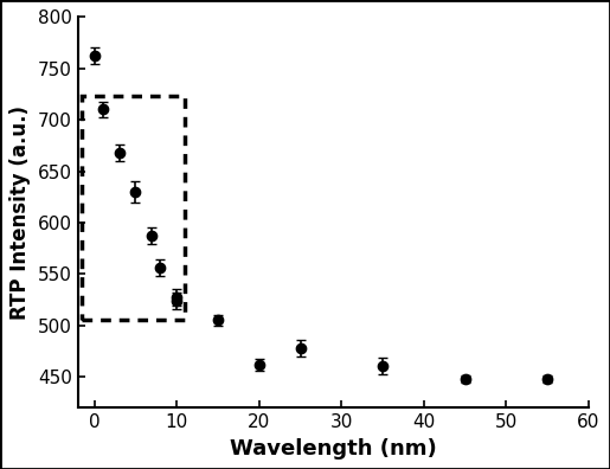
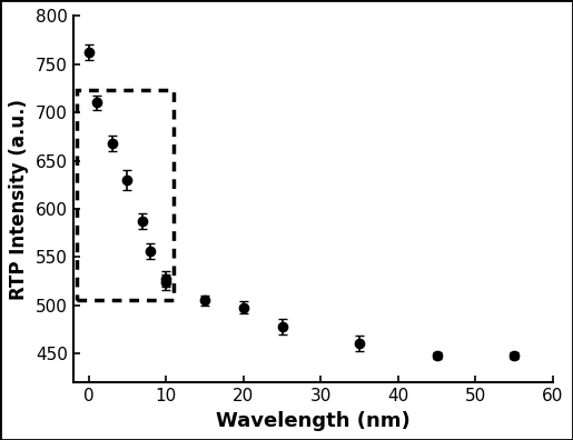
20: 462 -> 498
